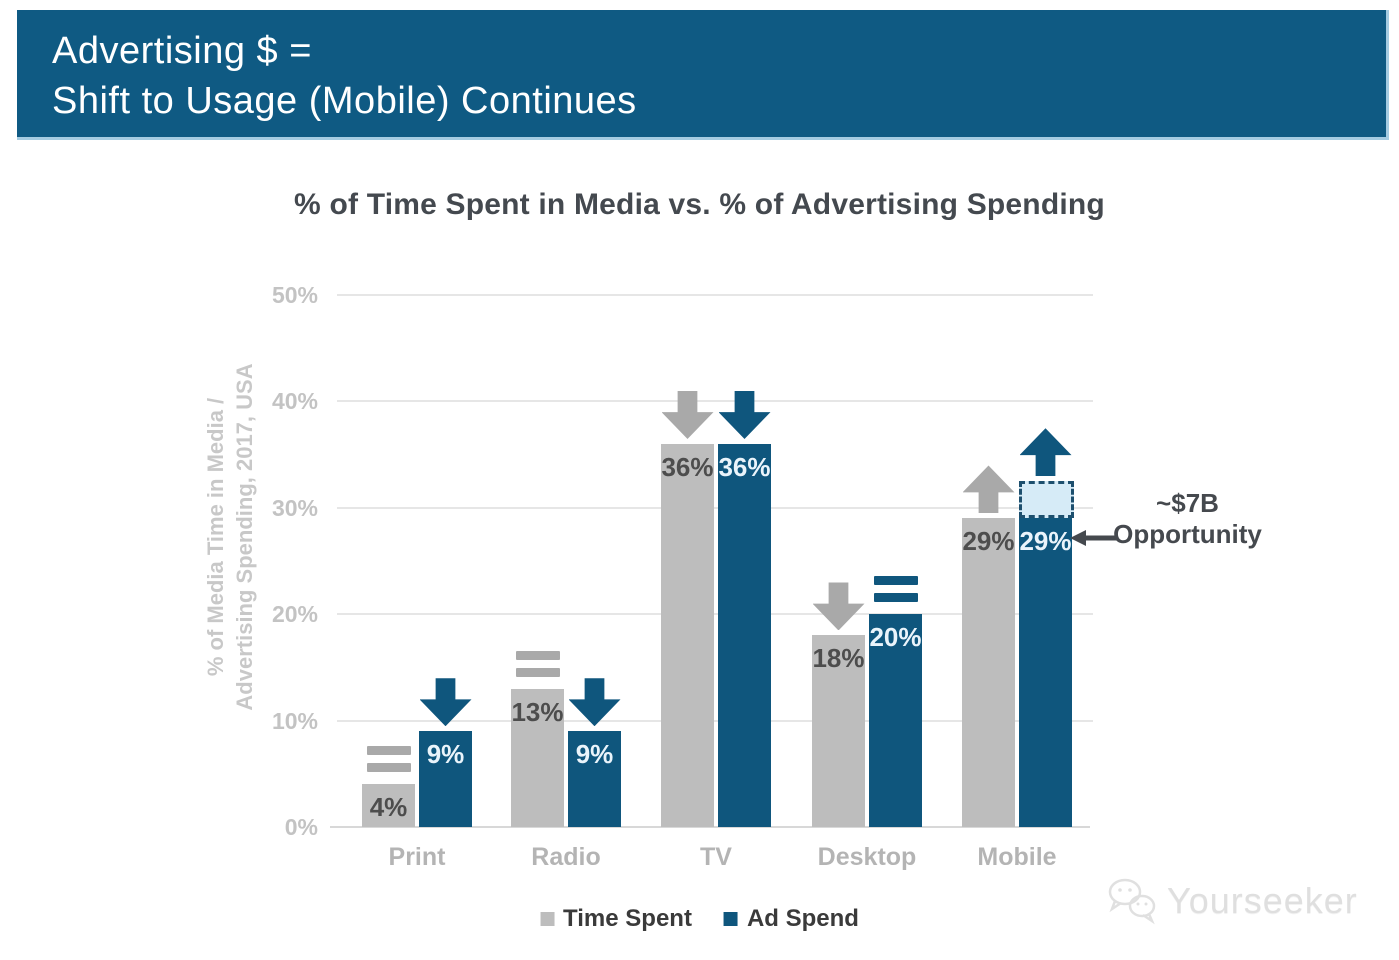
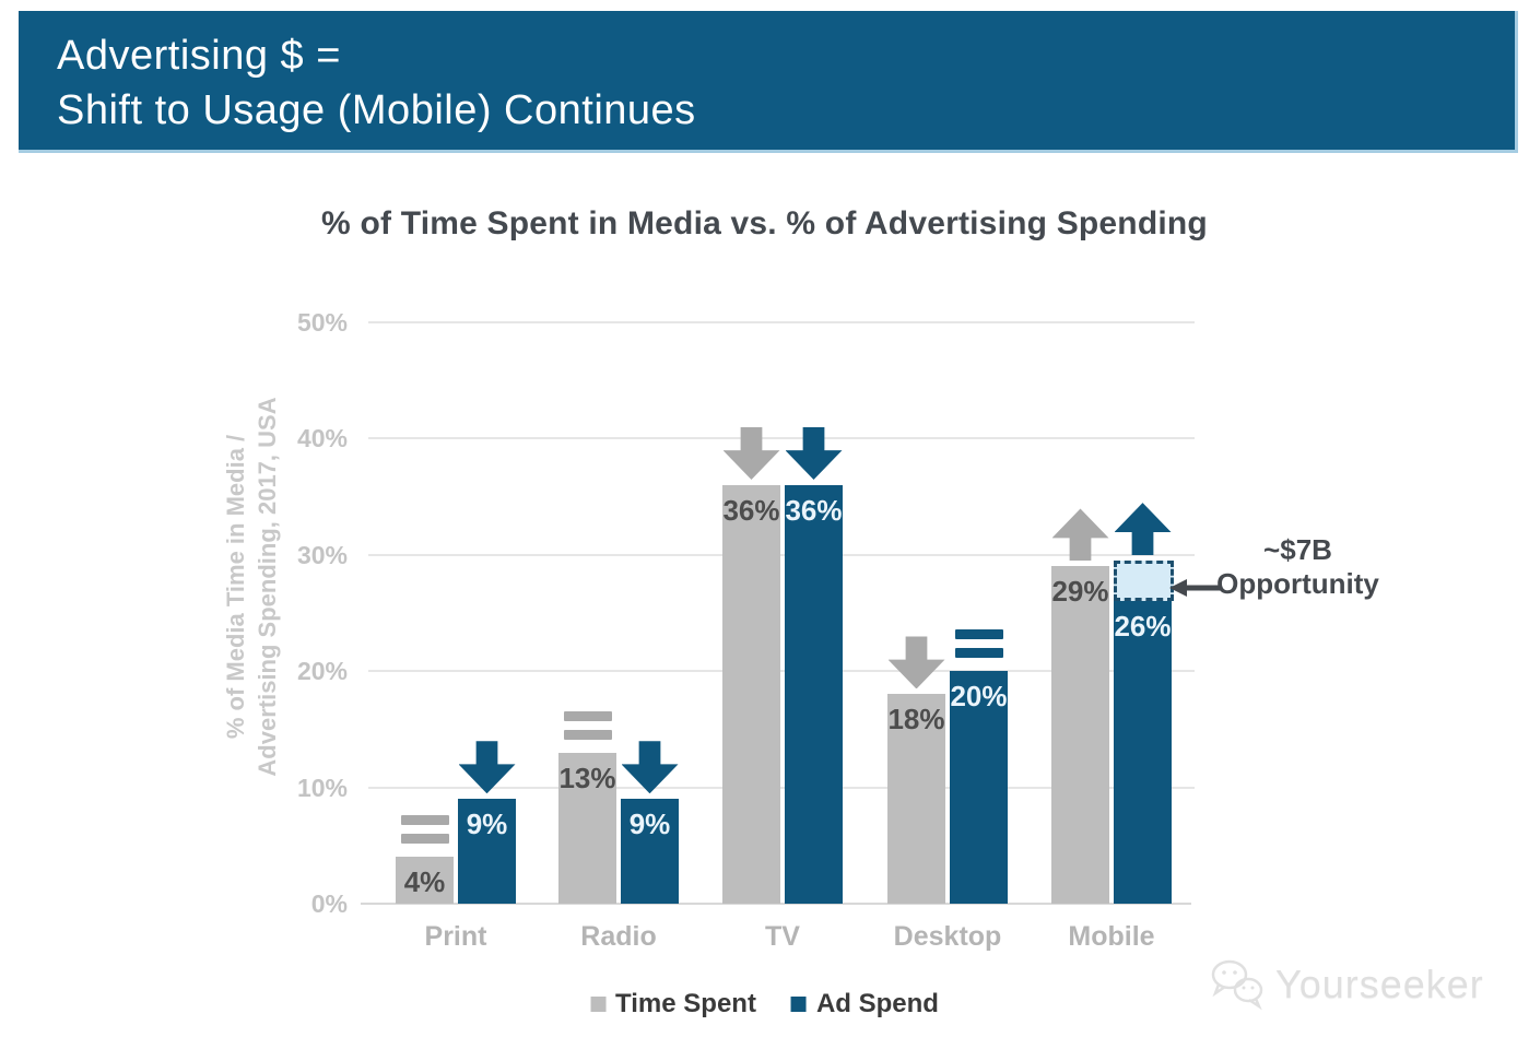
Ad Spend/Mobile: 29% -> 26%
